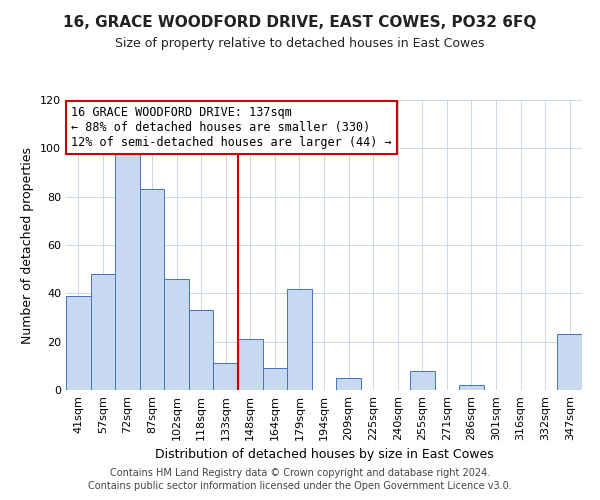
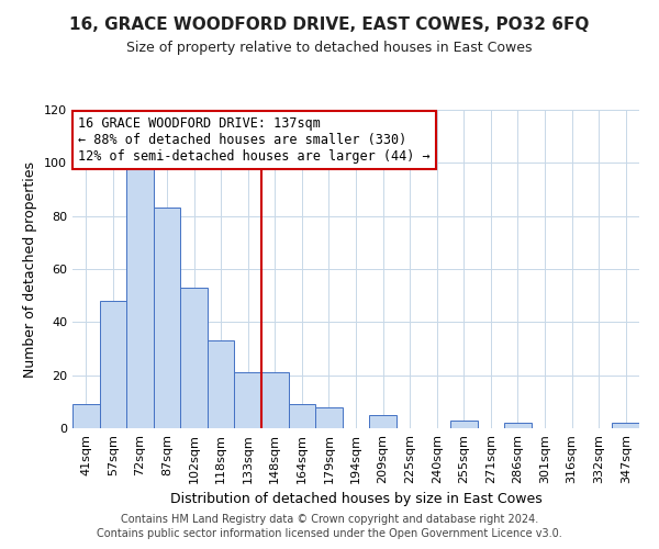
41sqm: 39 -> 9
102sqm: 46 -> 53
133sqm: 11 -> 21
179sqm: 42 -> 8
255sqm: 8 -> 3
347sqm: 23 -> 2
